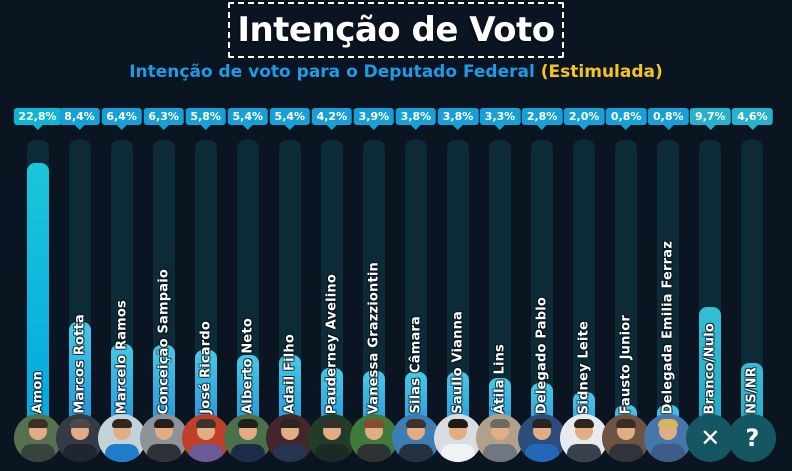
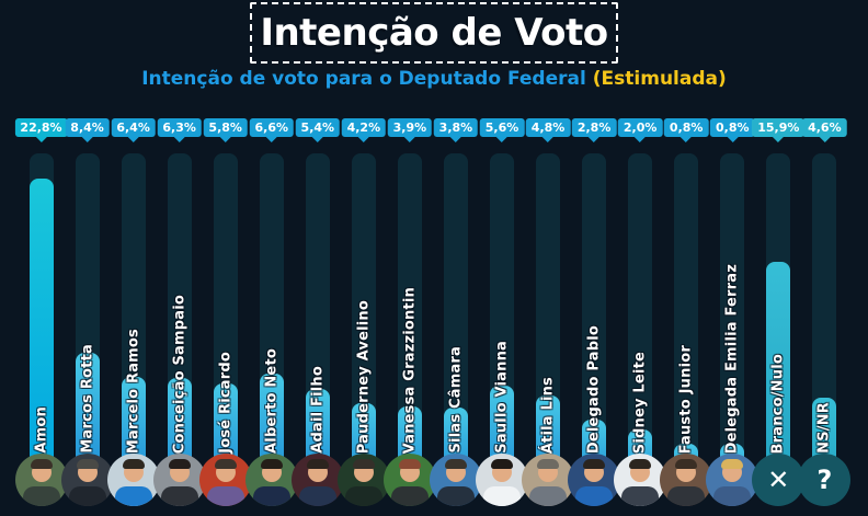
Alberto Neto: 5,4% -> 6,6%
Saullo Vianna: 3,8% -> 5,6%
Átila Lins: 3,3% -> 4,8%
Branco/Nulo: 9,7% -> 15,9%
